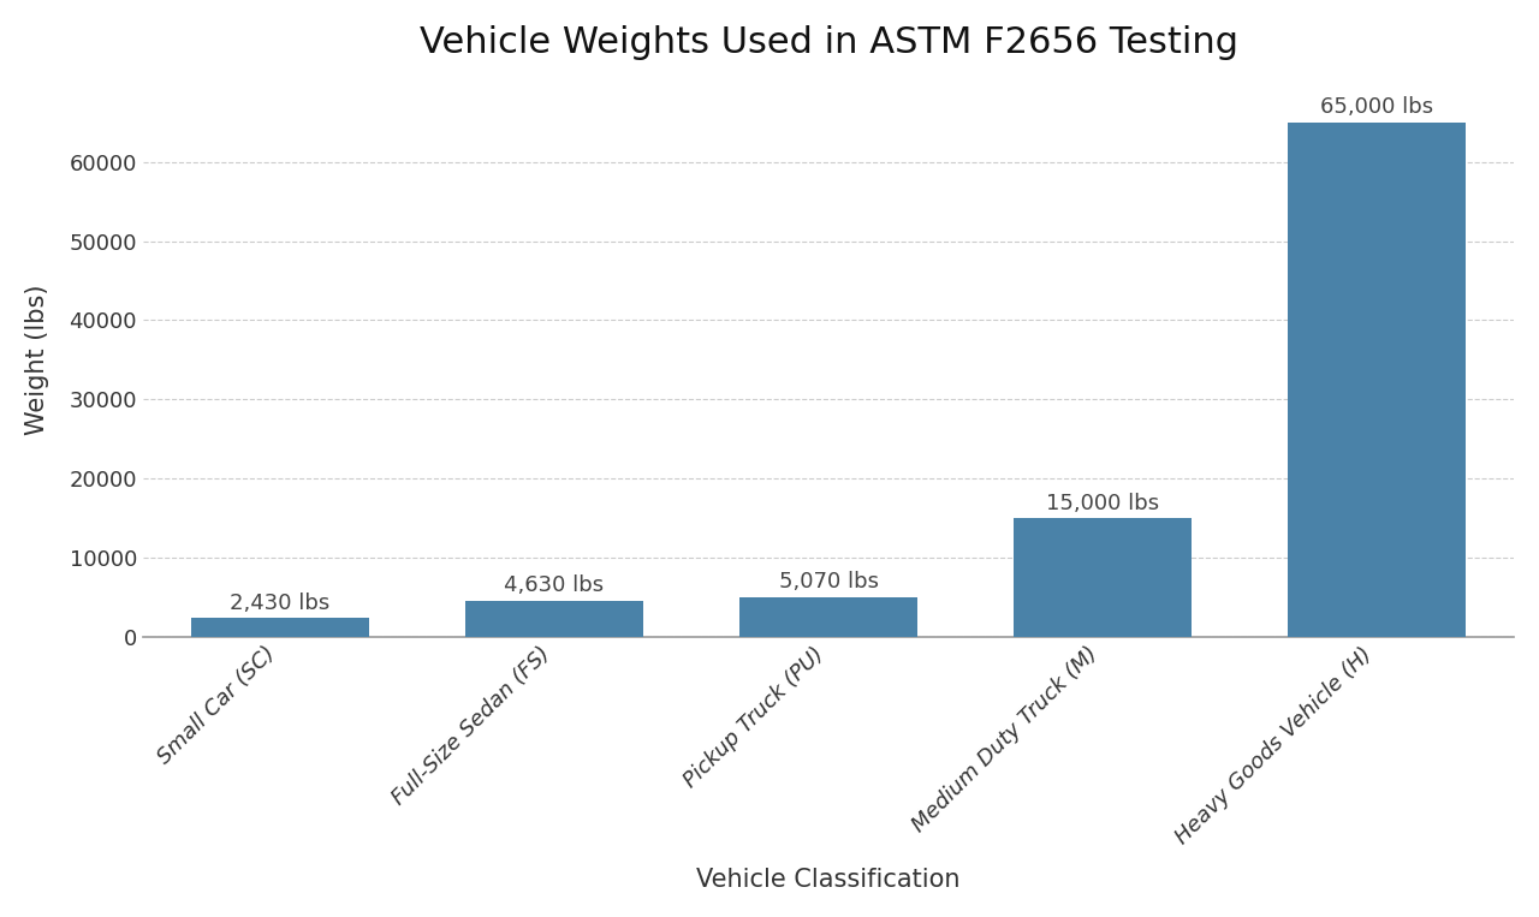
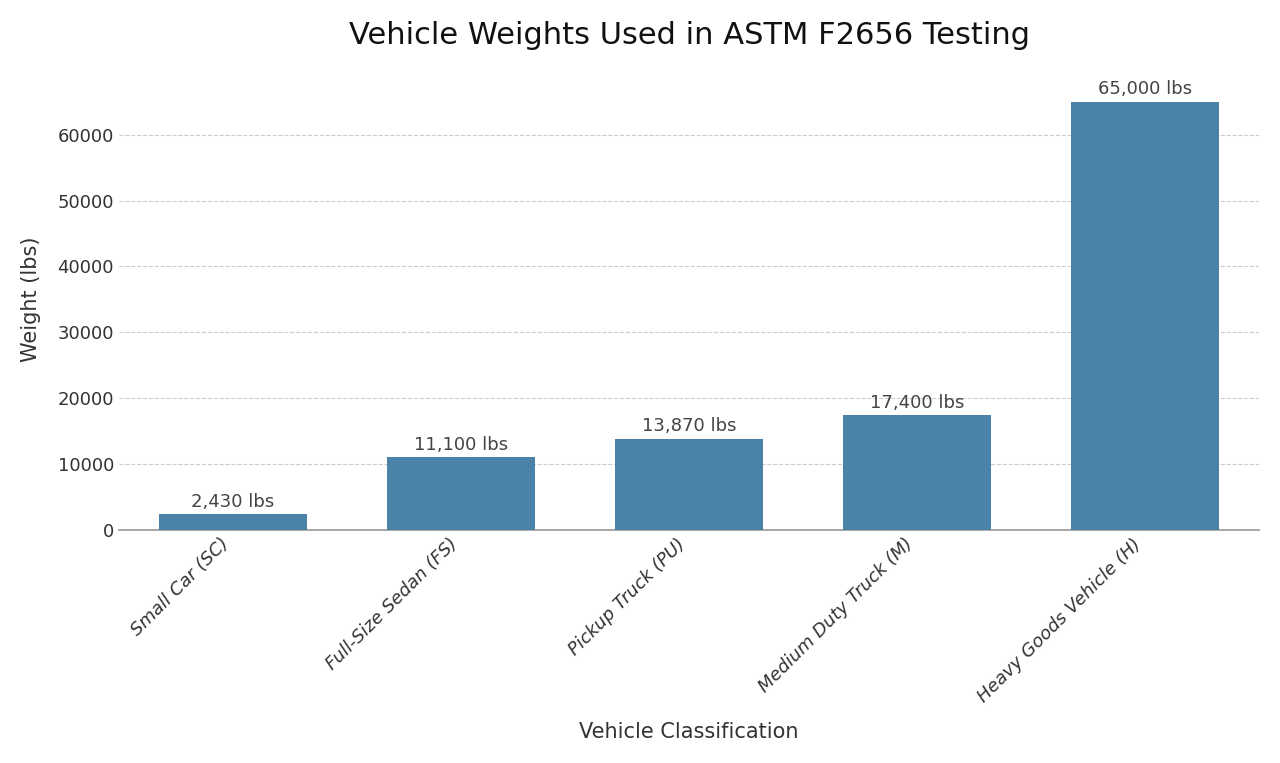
Full-Size Sedan (FS): 4,630 -> 11,100
Pickup Truck (PU): 5,070 -> 13,870
Medium Duty Truck (M): 15,000 -> 17,400
